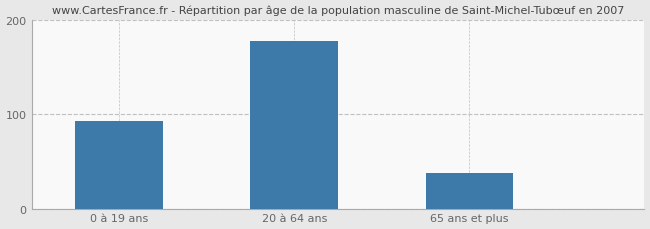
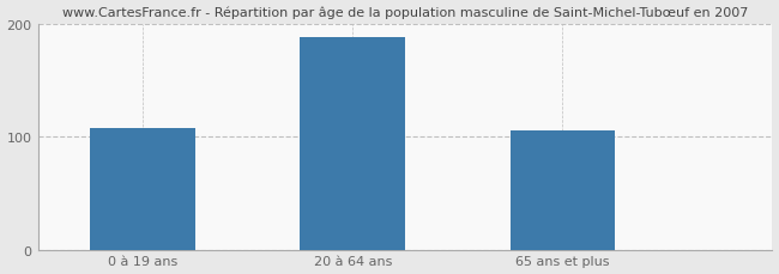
0 à 19 ans: 93 -> 108
20 à 64 ans: 178 -> 188
65 ans et plus: 38 -> 106
